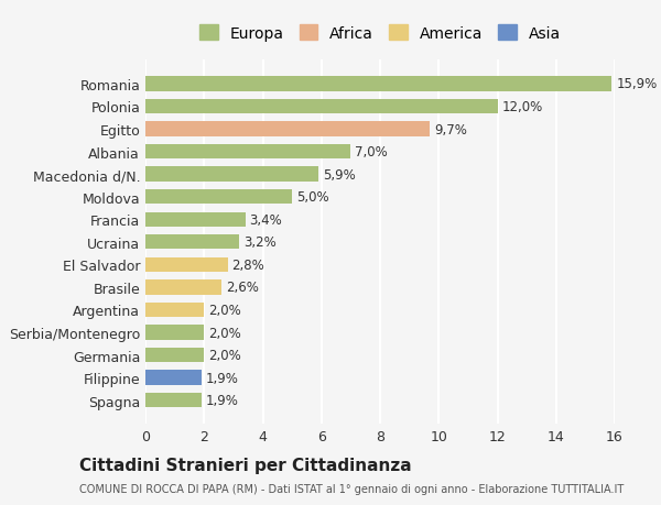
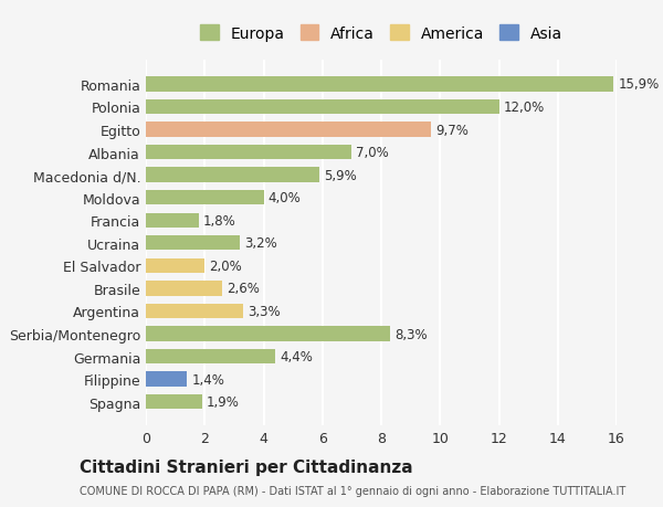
Moldova: 5,0% -> 4,0%
Francia: 3,4% -> 1,8%
El Salvador: 2,8% -> 2,0%
Argentina: 2,0% -> 3,3%
Serbia/Montenegro: 2,0% -> 8,3%
Germania: 2,0% -> 4,4%
Filippine: 1,9% -> 1,4%
